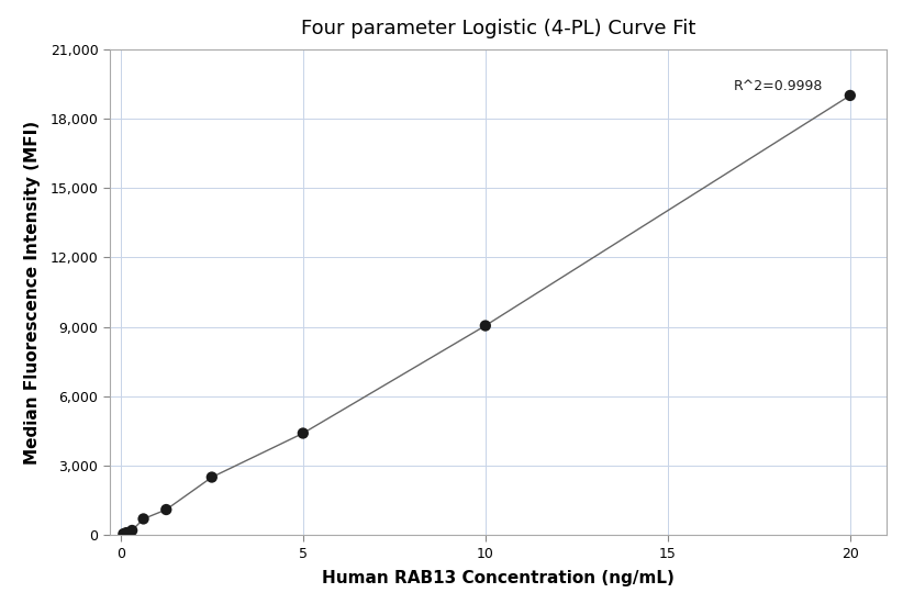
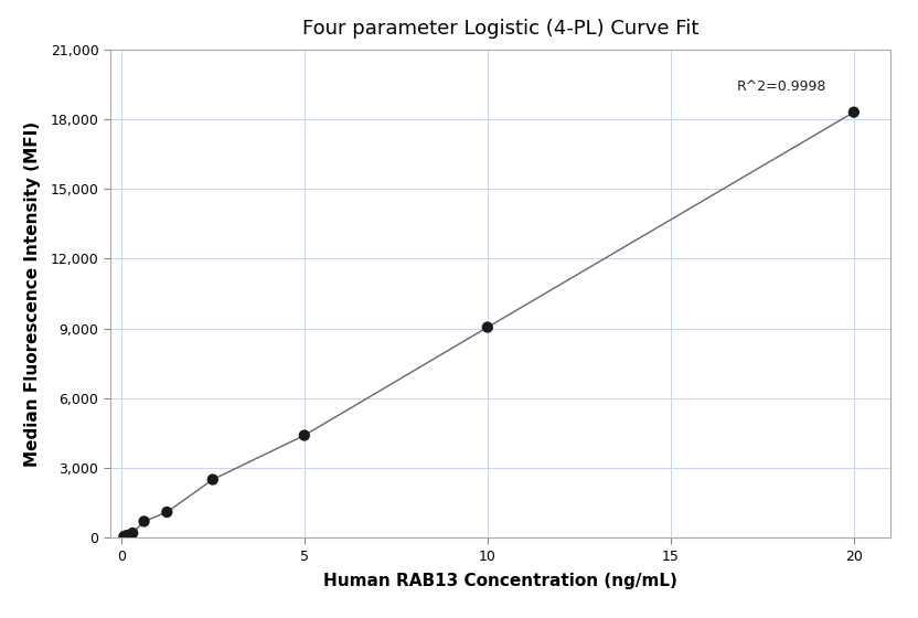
20: 19,000 -> 18,300
